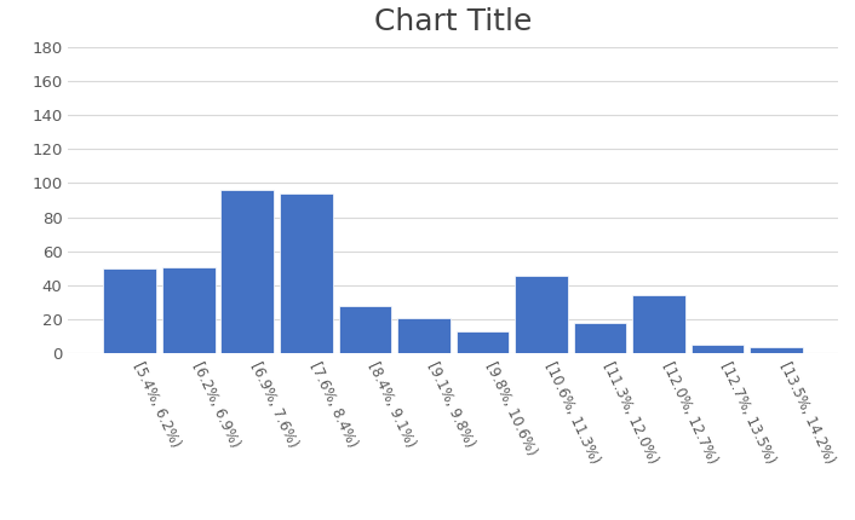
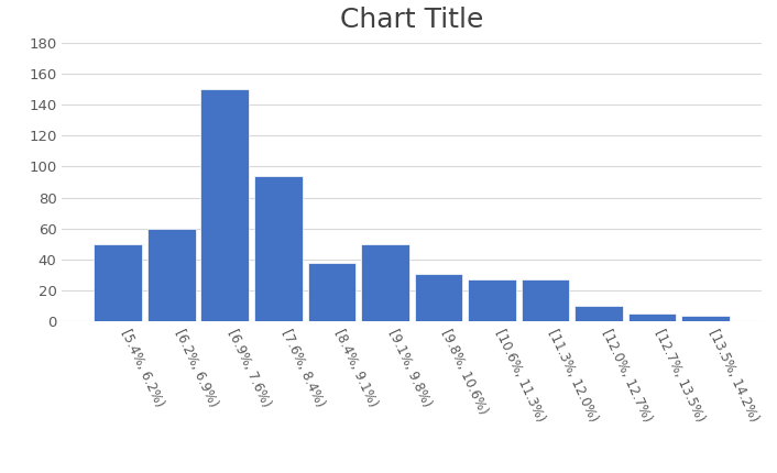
[6.2%, 6.9%): 51 -> 60
[6.9%, 7.6%): 96 -> 150
[8.4%, 9.1%): 28 -> 38
[9.1%, 9.8%): 21 -> 50
[9.8%, 10.6%): 13 -> 31
[10.6%, 11.3%): 46 -> 27
[11.3%, 12.0%): 18 -> 27
[12.0%, 12.7%): 34 -> 10
